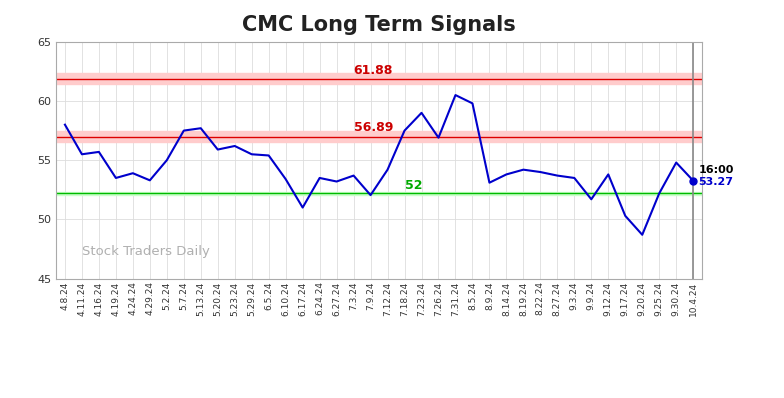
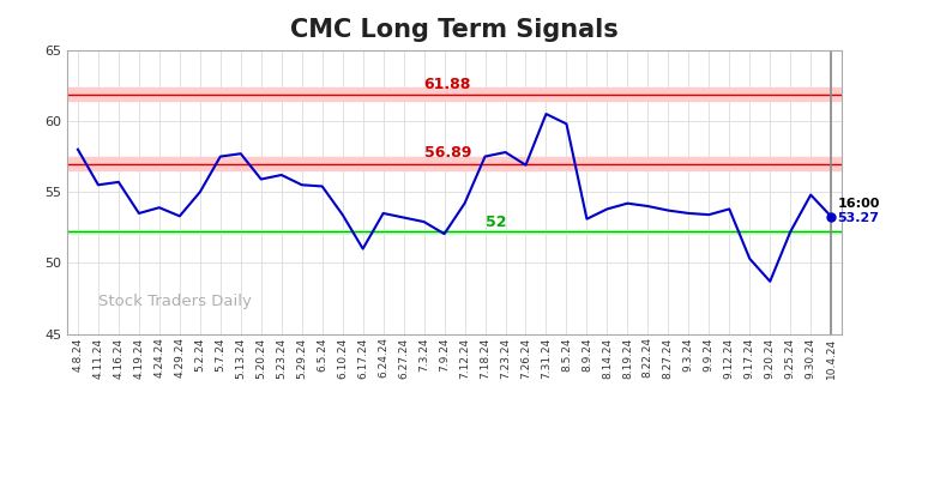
7.3.24: 53.7 -> 52.9
7.23.24: 59.0 -> 57.8
9.9.24: 51.7 -> 53.4
